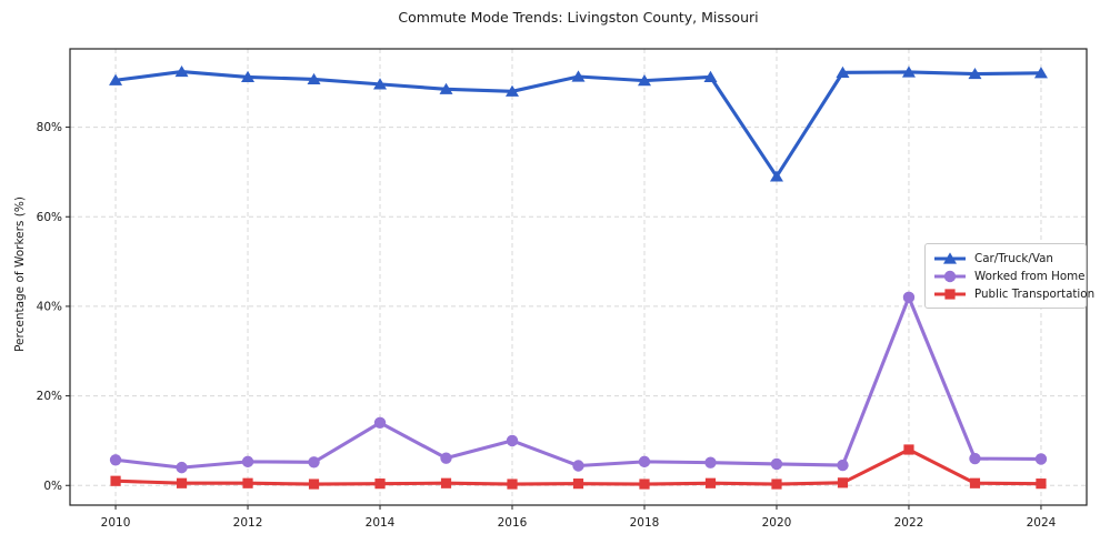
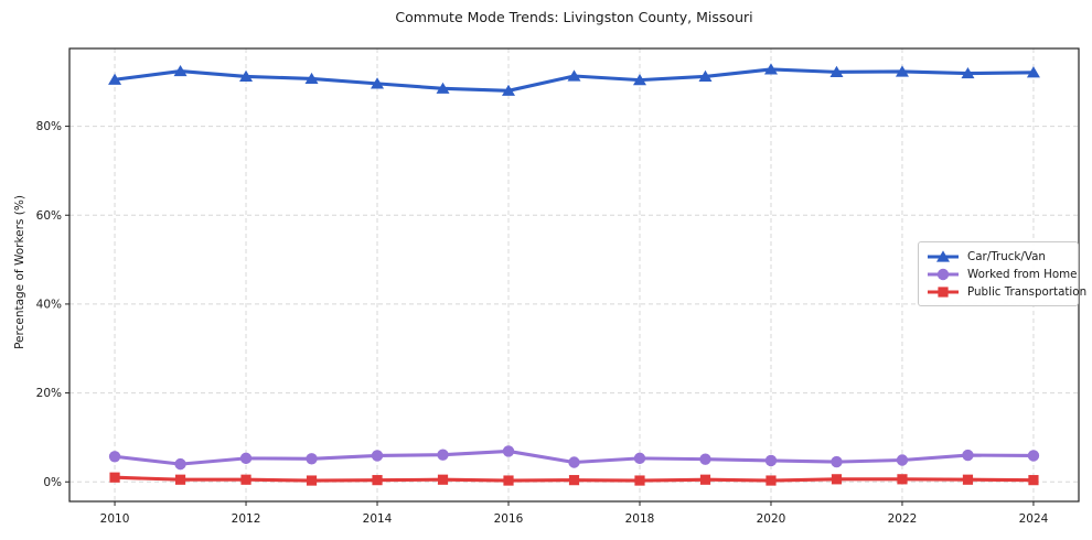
Worked from Home/2014: 14% -> 6%
Worked from Home/2016: 10% -> 7%
Car/Truck/Van/2020: 69% -> 93%
Worked from Home/2022: 42% -> 5%
Public Transportation/2022: 8% -> 1%
